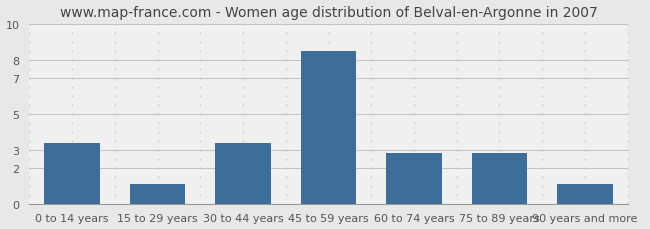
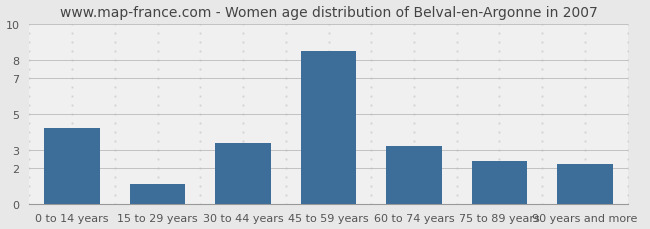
0 to 14 years: 3.4 -> 4.2
60 to 74 years: 2.8 -> 3.2
75 to 89 years: 2.8 -> 2.4
90 years and more: 1.1 -> 2.2
